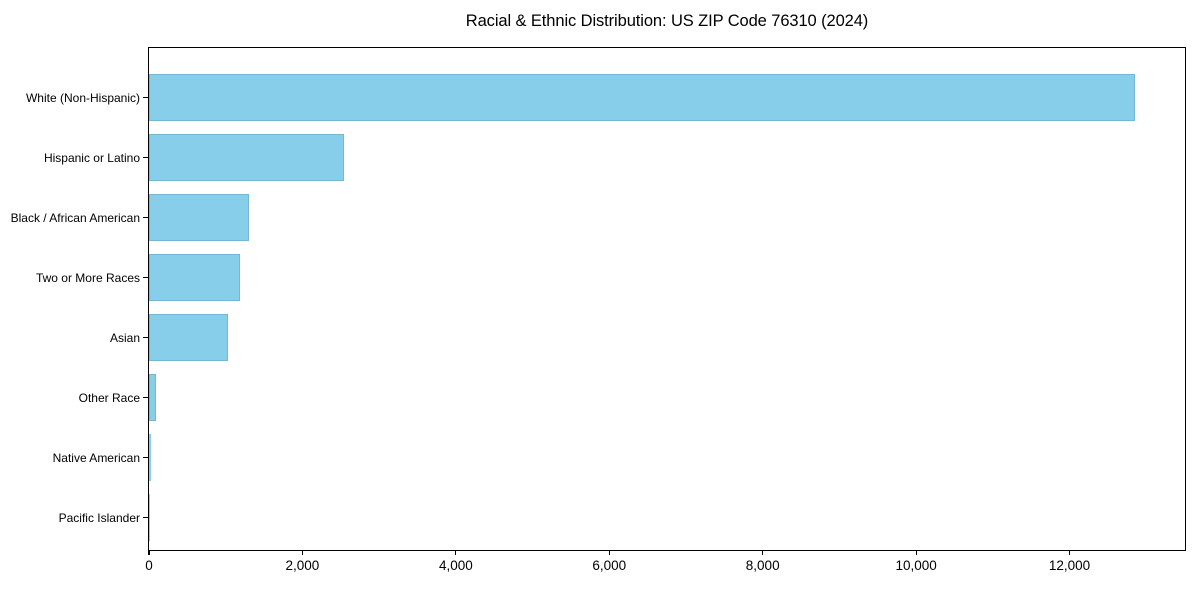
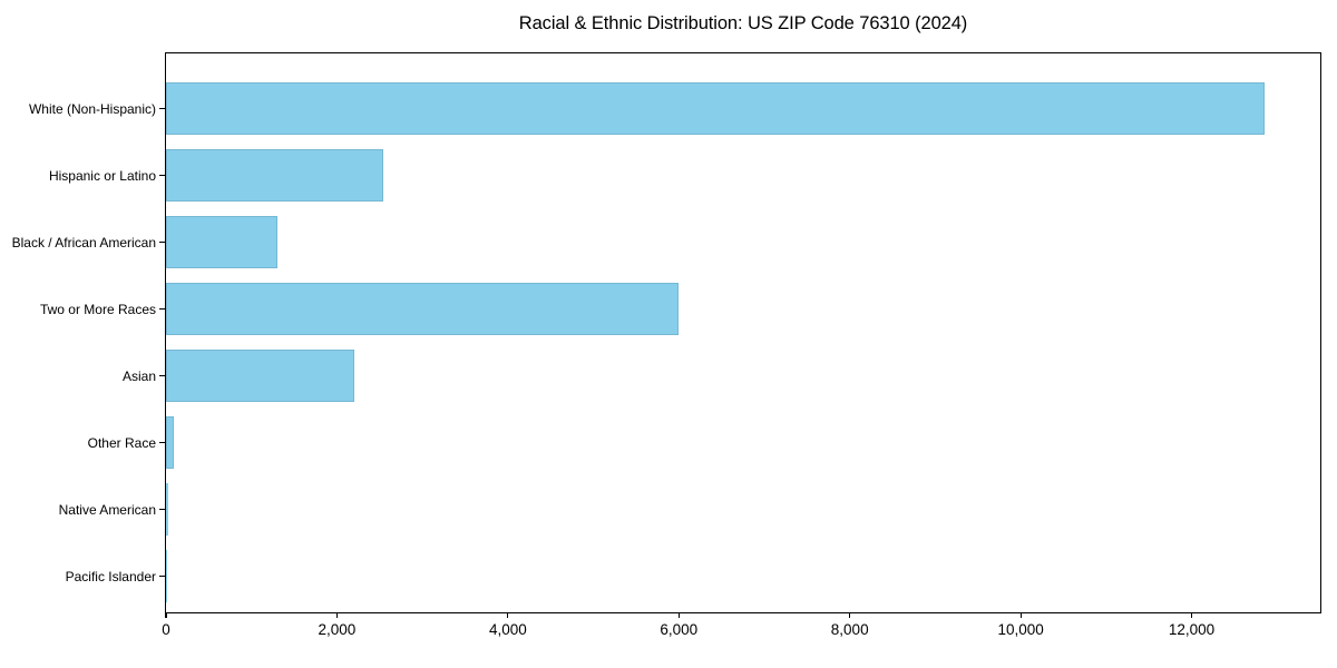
Two or More Races: 1200 -> 6000
Asian: 1000 -> 2200
